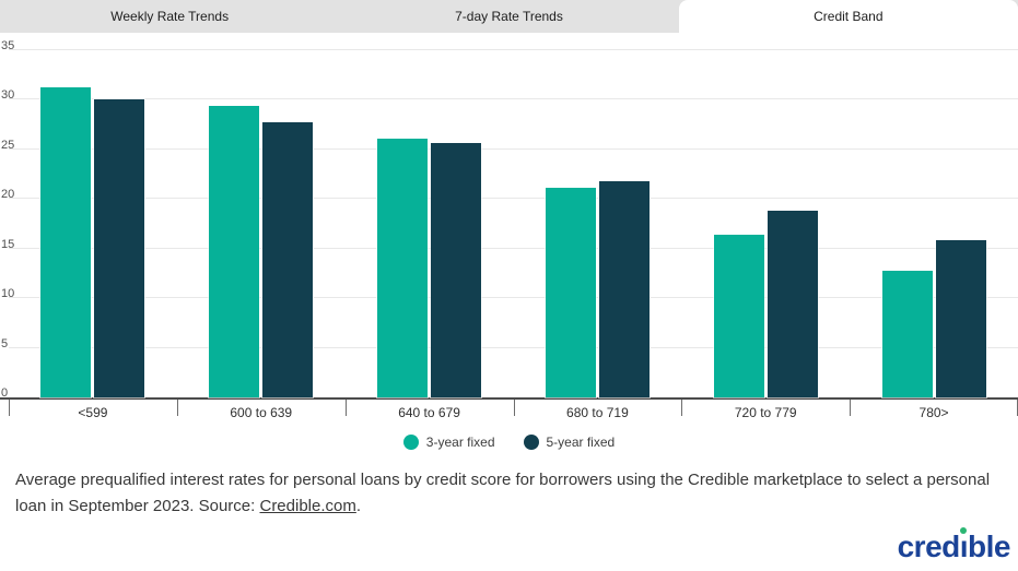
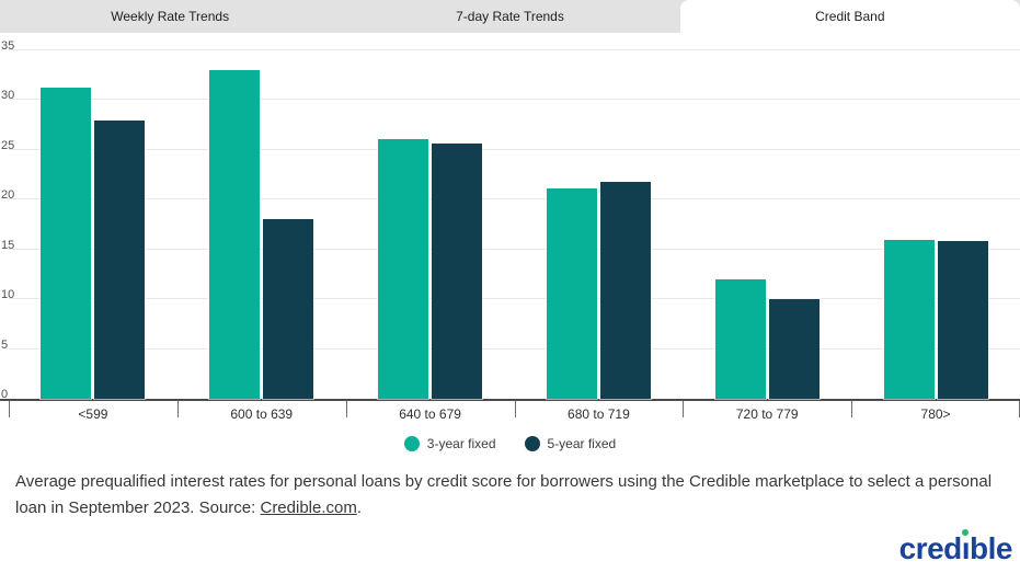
5-year fixed/<599: 30 -> 28
3-year fixed/600 to 639: 29 -> 33
5-year fixed/600 to 639: 28 -> 18
3-year fixed/720 to 779: 16 -> 12
5-year fixed/720 to 779: 19 -> 10
3-year fixed/780>: 13 -> 16
